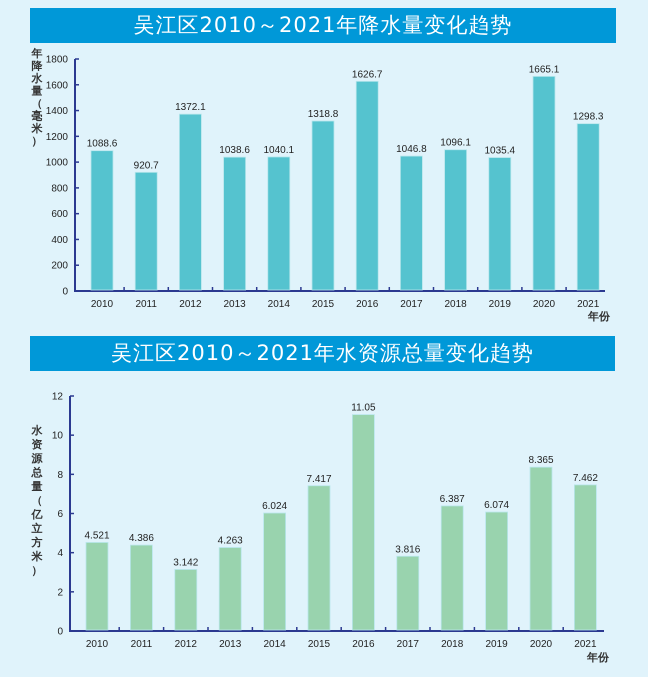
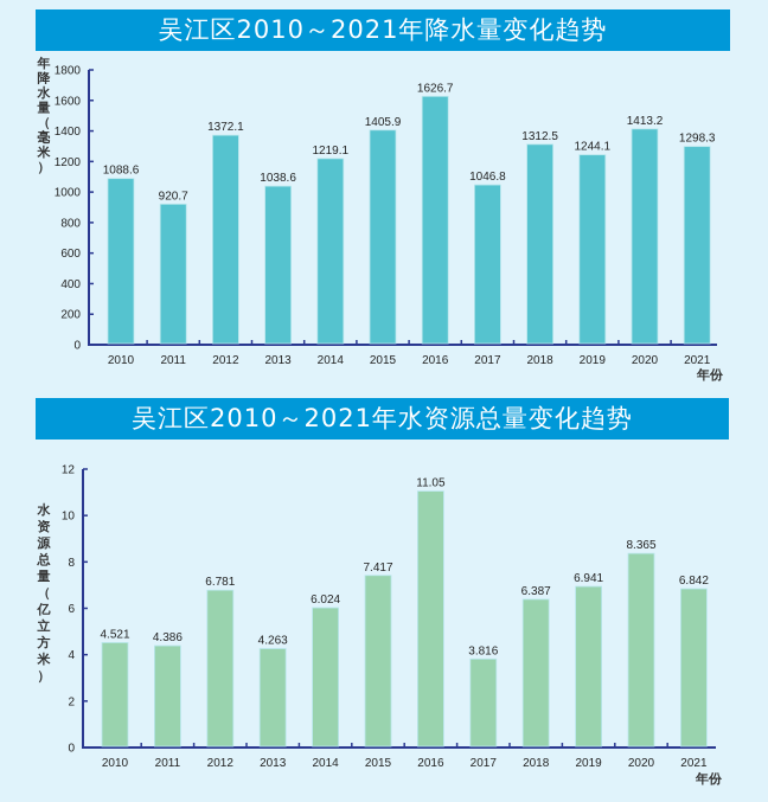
吴江区2010～2021年降水量变化趋势/2014: 1040.1 -> 1219.1
吴江区2010～2021年降水量变化趋势/2015: 1318.8 -> 1405.9
吴江区2010～2021年降水量变化趋势/2018: 1096.1 -> 1312.5
吴江区2010～2021年降水量变化趋势/2019: 1035.4 -> 1244.1
吴江区2010～2021年降水量变化趋势/2020: 1665.1 -> 1413.2
吴江区2010～2021年水资源总量变化趋势/2012: 3.142 -> 6.781
吴江区2010～2021年水资源总量变化趋势/2019: 6.074 -> 6.941
吴江区2010～2021年水资源总量变化趋势/2021: 7.462 -> 6.842
